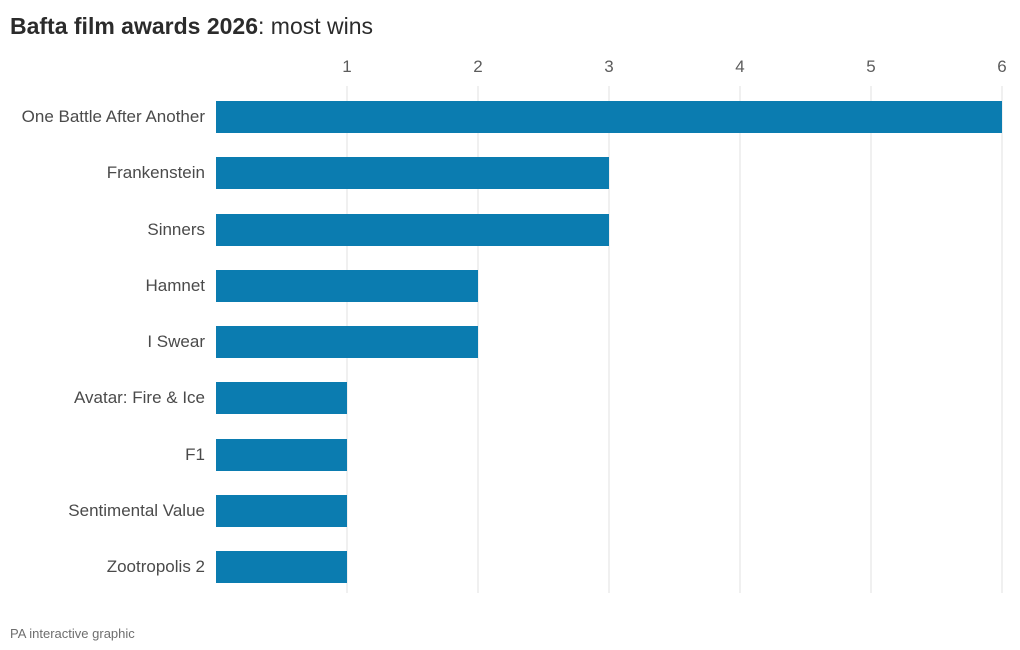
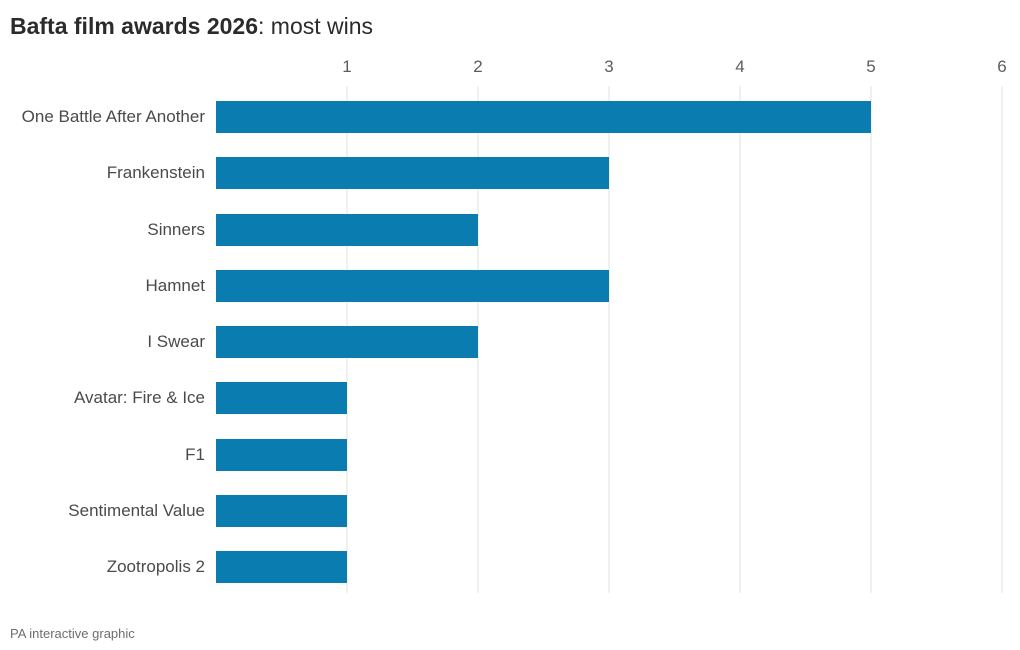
One Battle After Another: 6 -> 5
Sinners: 3 -> 2
Hamnet: 2 -> 3
